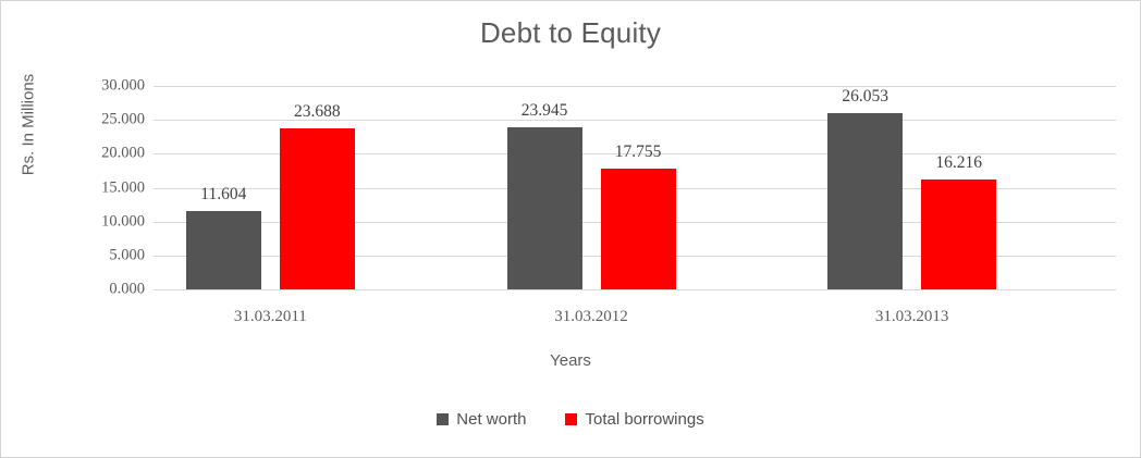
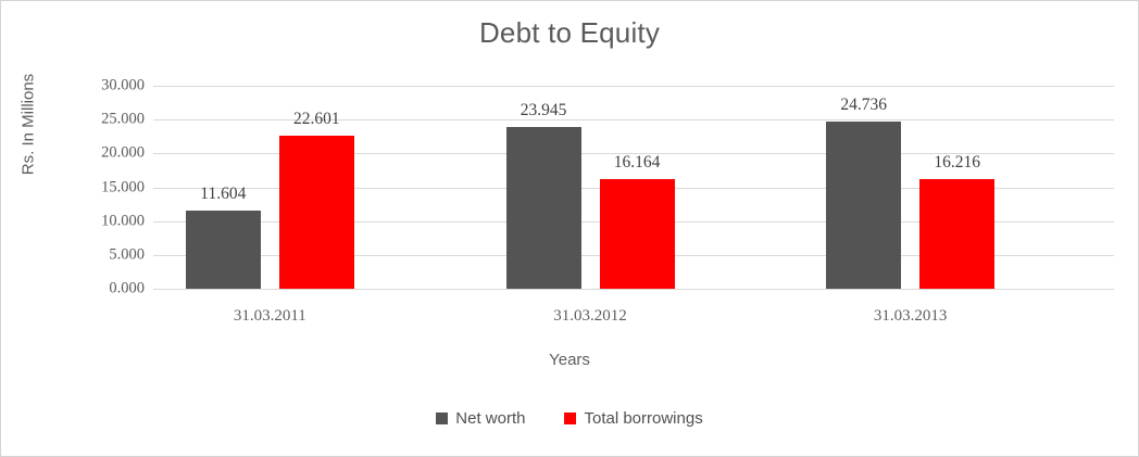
Total borrowings/31.03.2011: 23.688 -> 22.601
Total borrowings/31.03.2012: 17.755 -> 16.164
Net worth/31.03.2013: 26.053 -> 24.736
